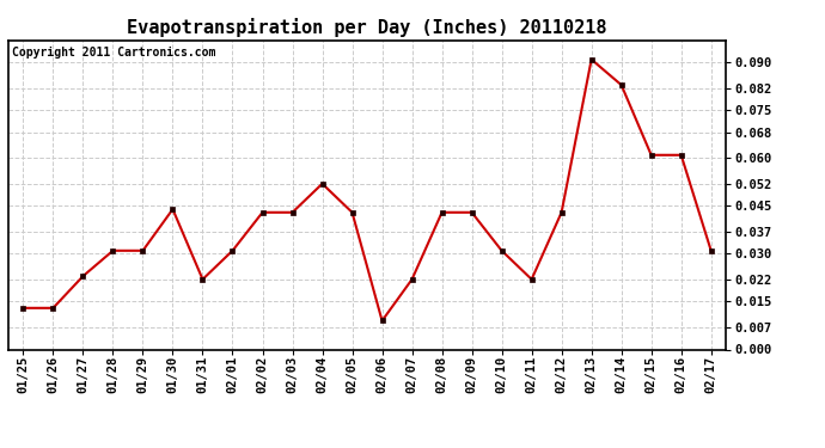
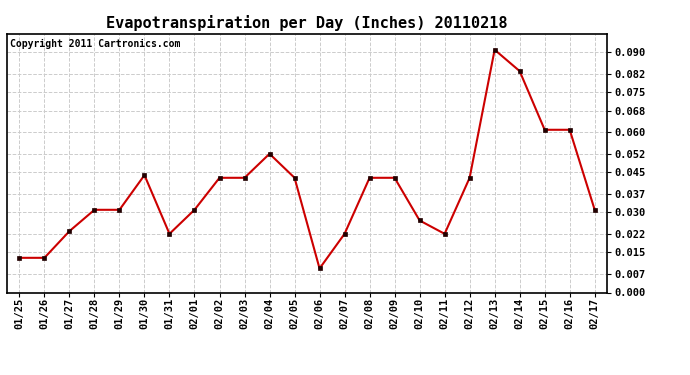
02/10: 0.031 -> 0.027
